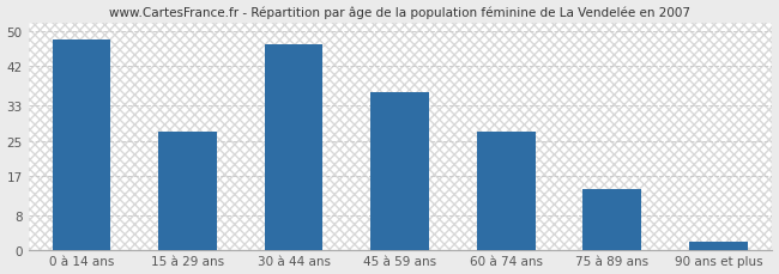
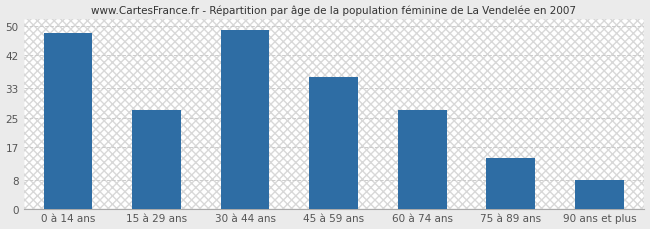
30 à 44 ans: 47 -> 49
90 ans et plus: 2 -> 8
